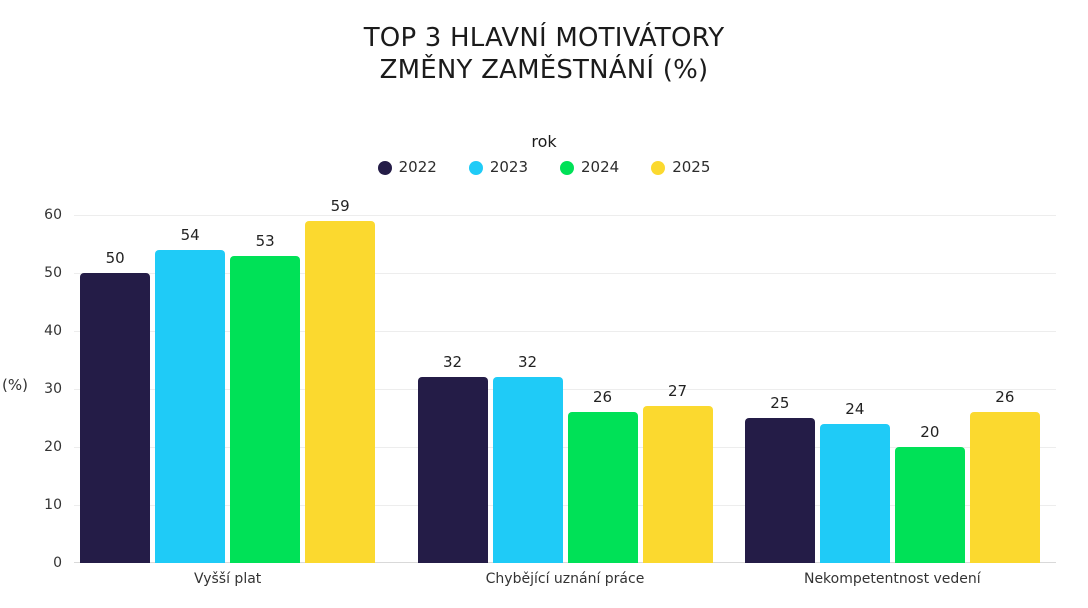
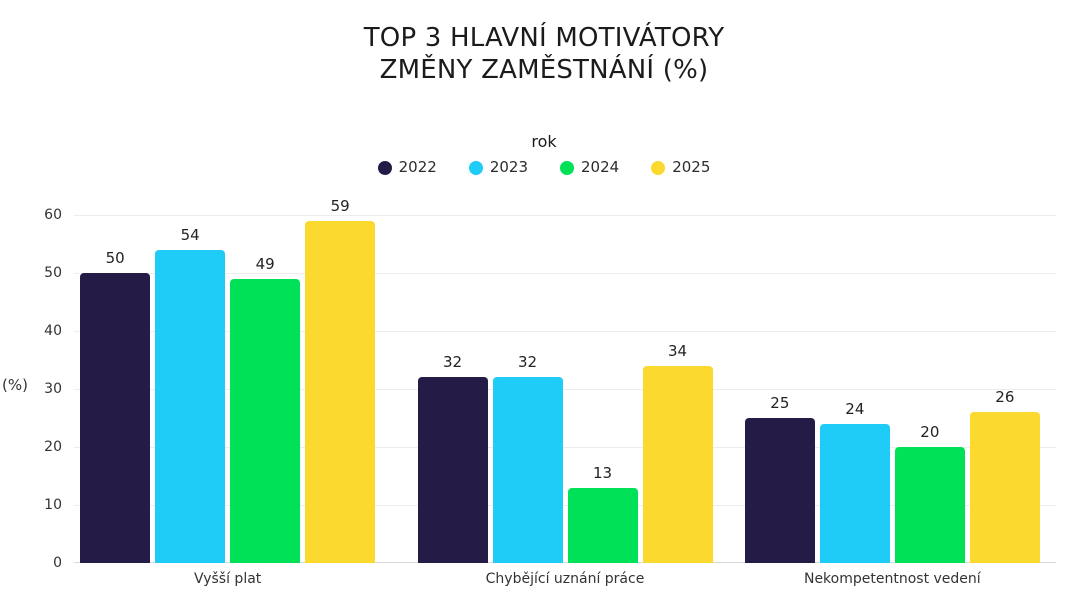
2024/Vyšší plat: 53 -> 49
2024/Chybějící uznání práce: 26 -> 13
2025/Chybějící uznání práce: 27 -> 34
